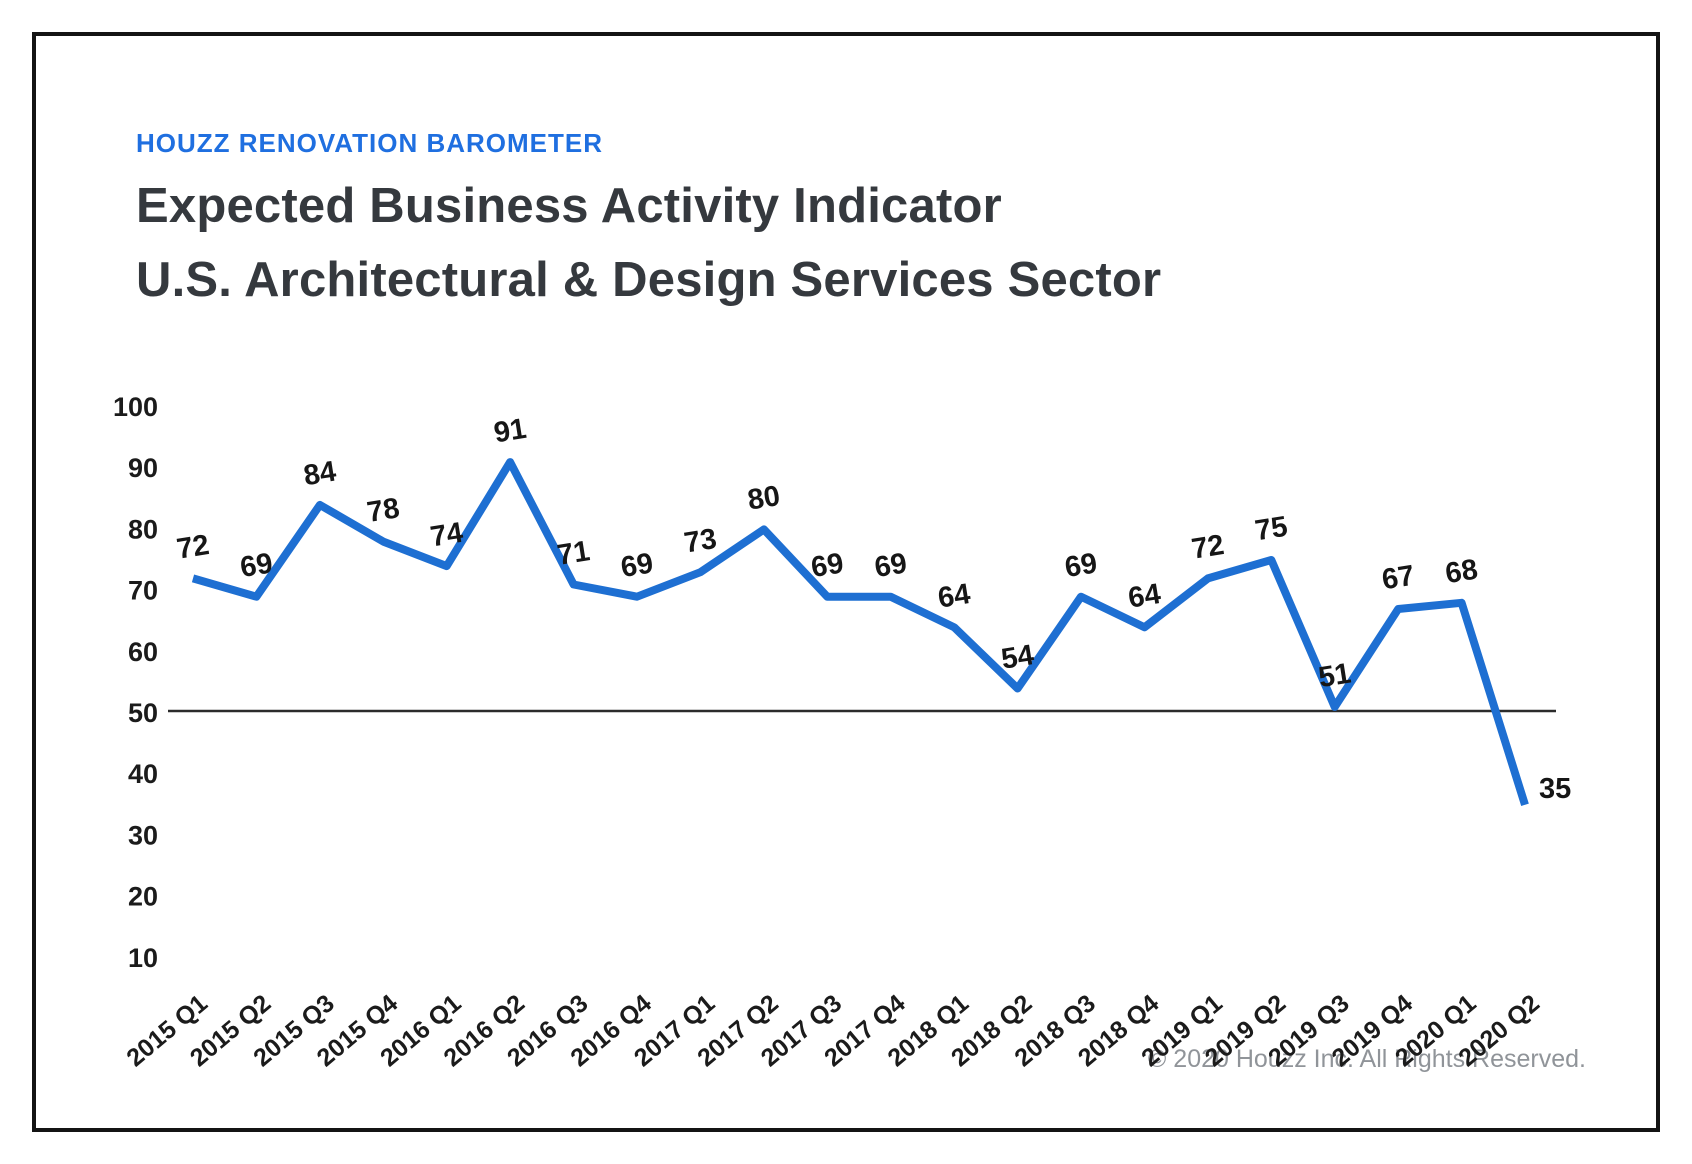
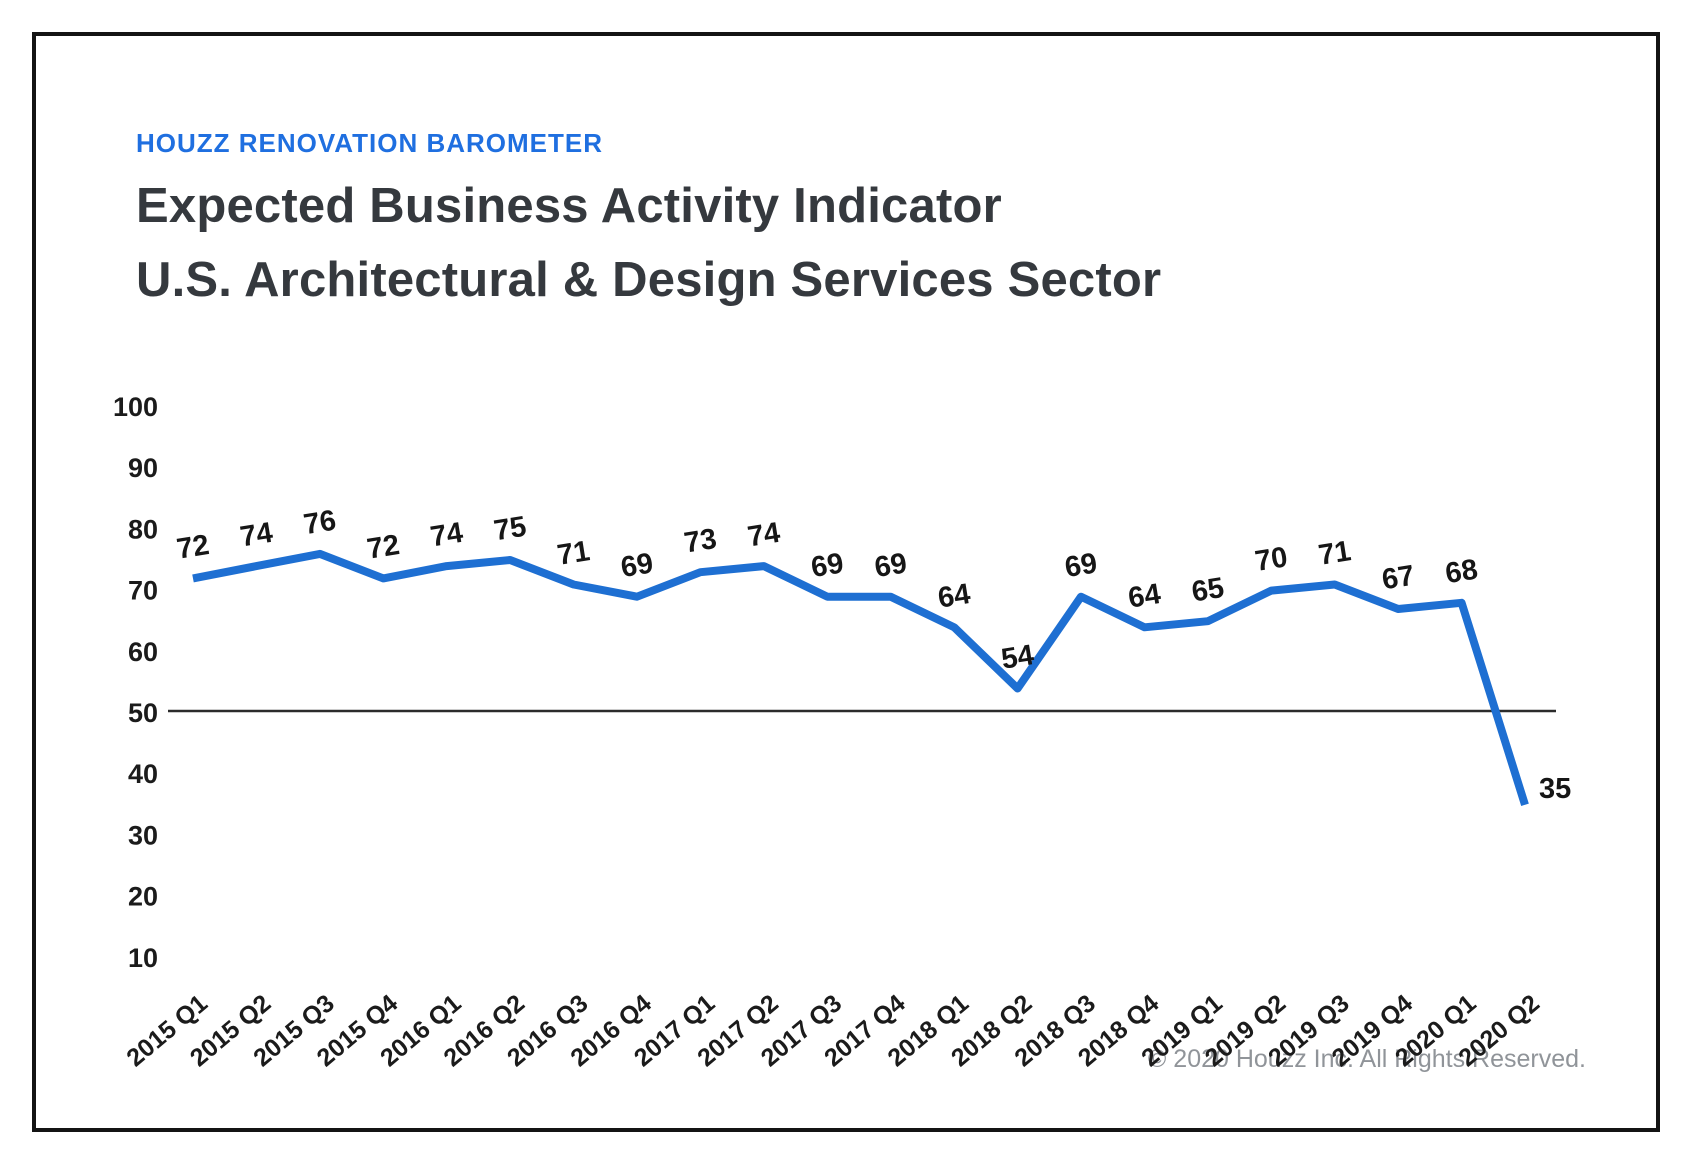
2015 Q2: 69 -> 74
2015 Q3: 84 -> 76
2015 Q4: 78 -> 72
2016 Q2: 91 -> 75
2017 Q2: 80 -> 74
2019 Q1: 72 -> 65
2019 Q2: 75 -> 70
2019 Q3: 51 -> 71
